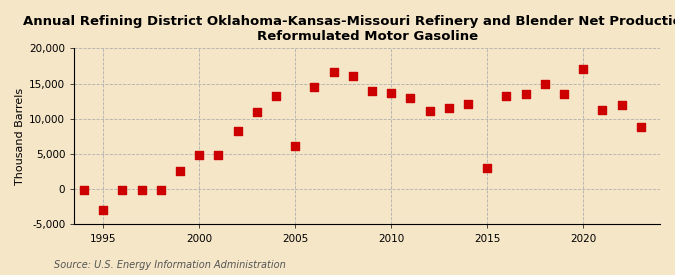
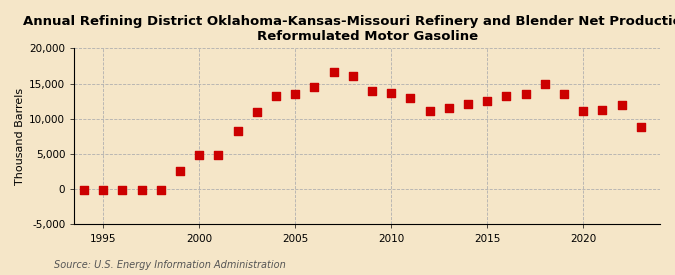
1995: -3,000 -> -200
2005: 6,200 -> 13,500
2015: 3,000 -> 12,500
2020: 17,000 -> 11,100
